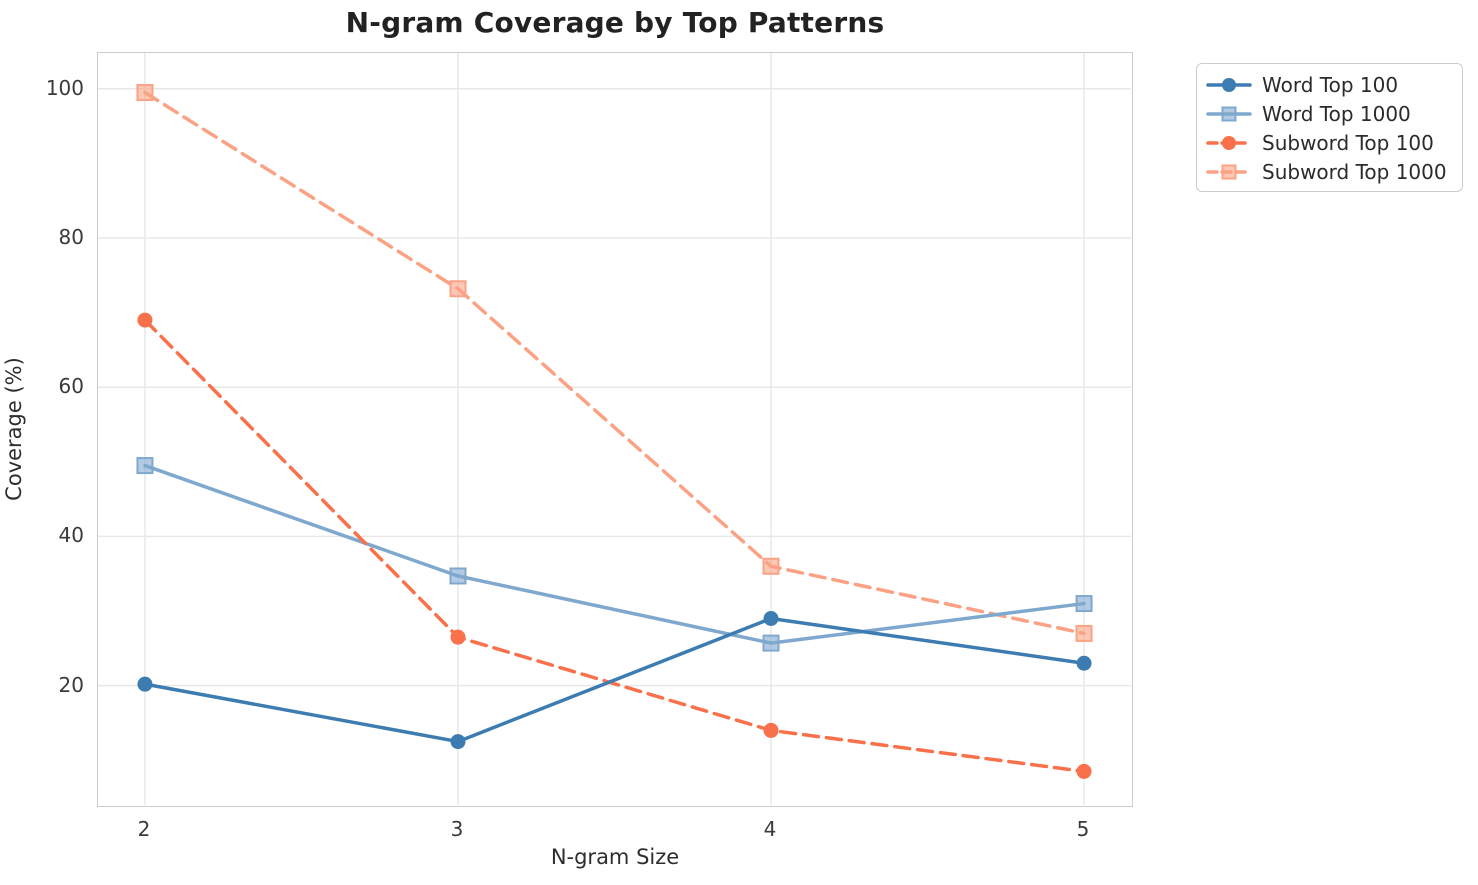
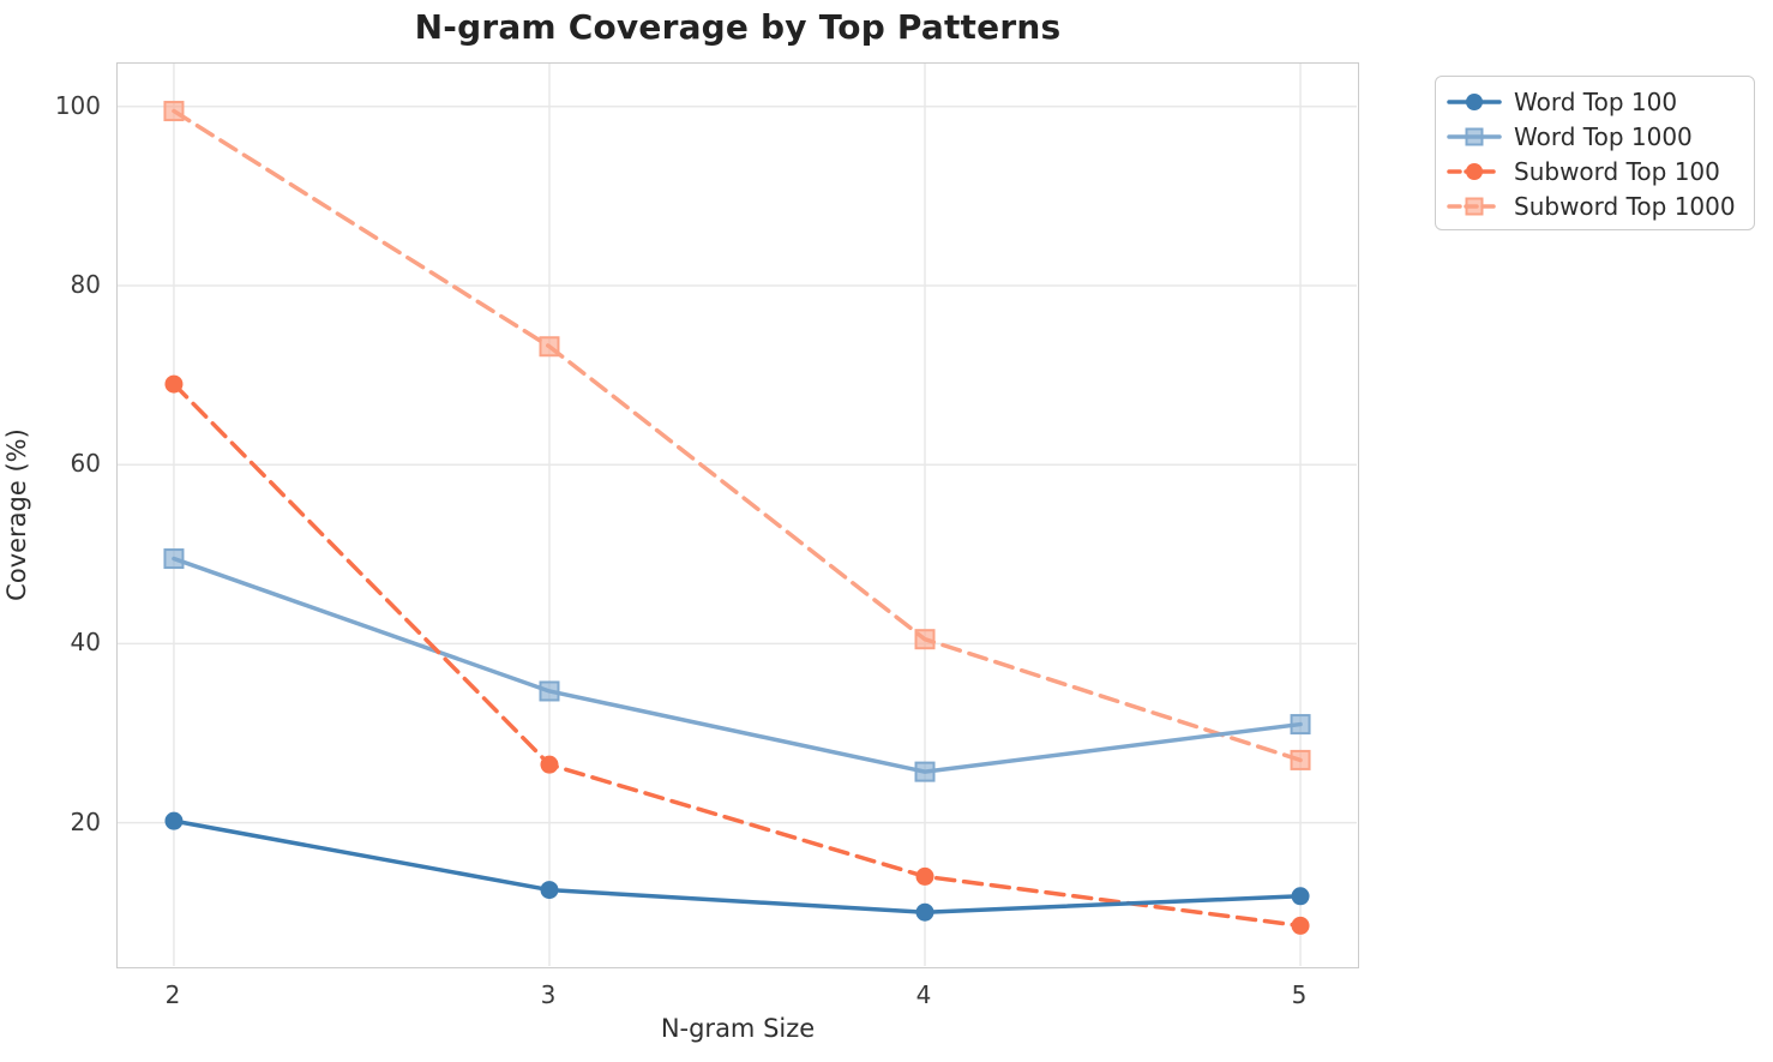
Word Top 100/4: 29 -> 10
Subword Top 1000/4: 36 -> 40
Word Top 100/5: 23 -> 12
